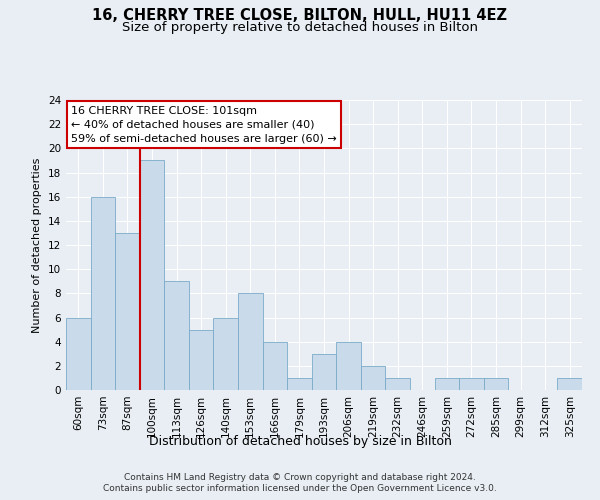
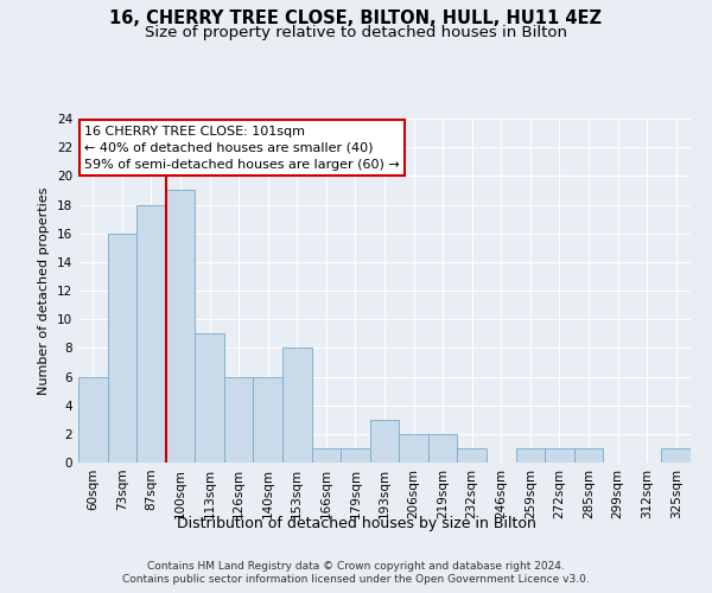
87sqm: 13 -> 18
126sqm: 5 -> 6
166sqm: 4 -> 1
206sqm: 4 -> 2
